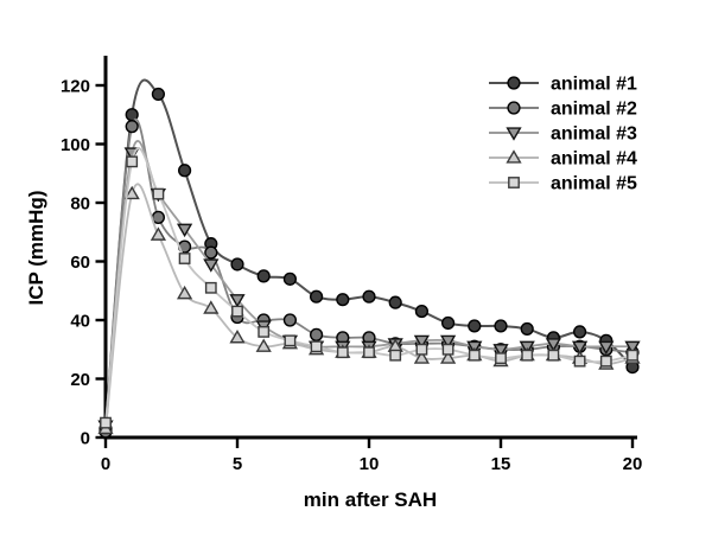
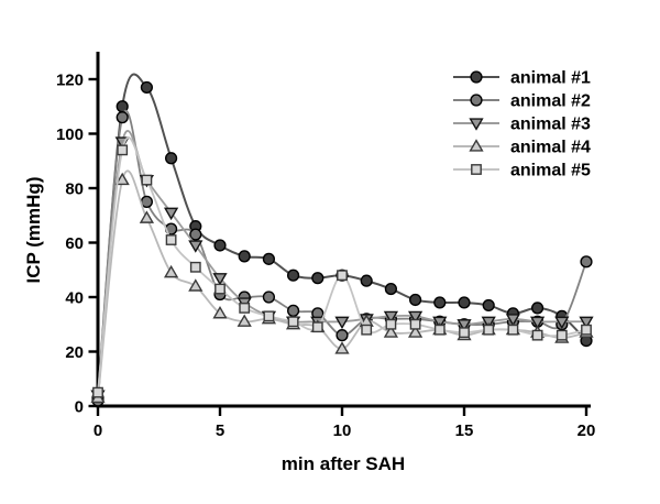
animal #2/10: 34 -> 26
animal #4/10: 29 -> 21
animal #5/10: 29 -> 48
animal #2/20: 29 -> 53
